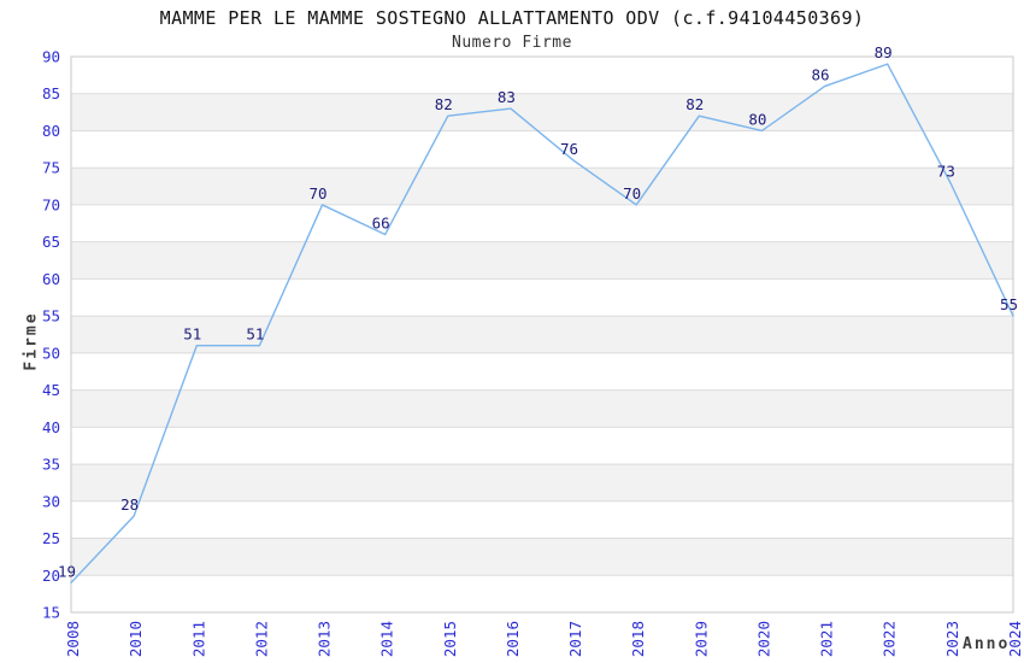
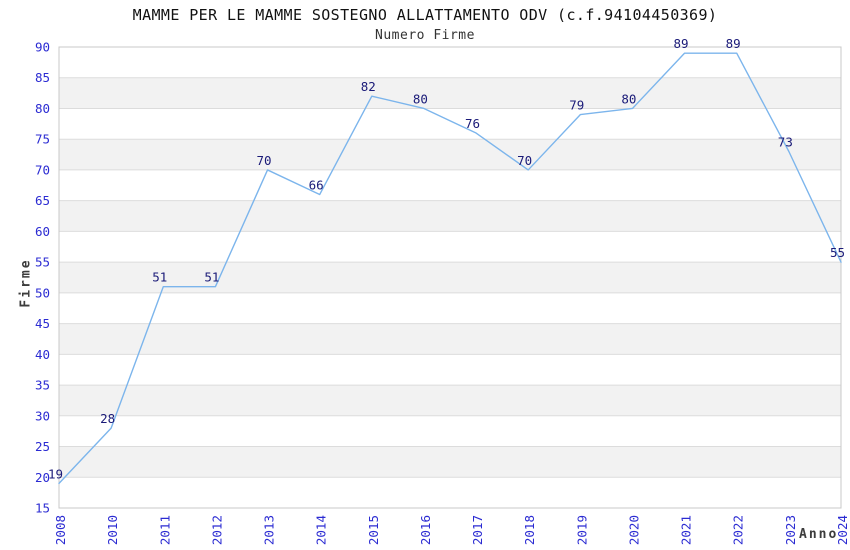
2016: 83 -> 80
2019: 82 -> 79
2021: 86 -> 89
